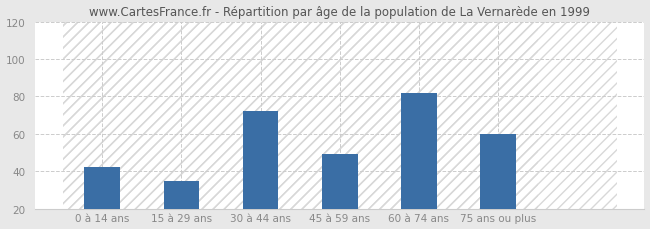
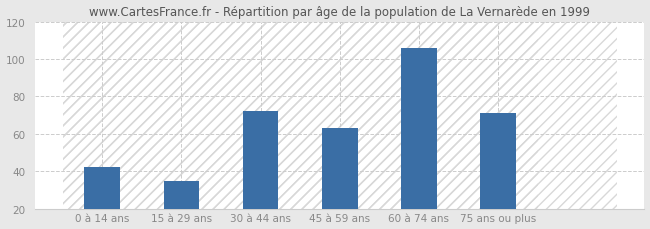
45 à 59 ans: 49 -> 63
60 à 74 ans: 82 -> 106
75 ans ou plus: 60 -> 71
